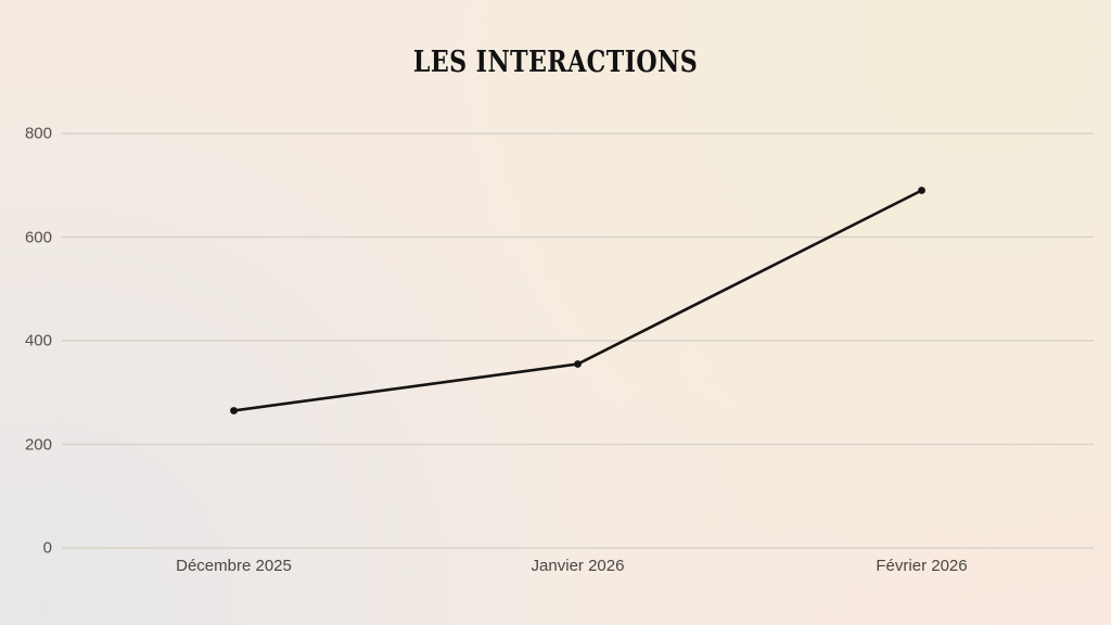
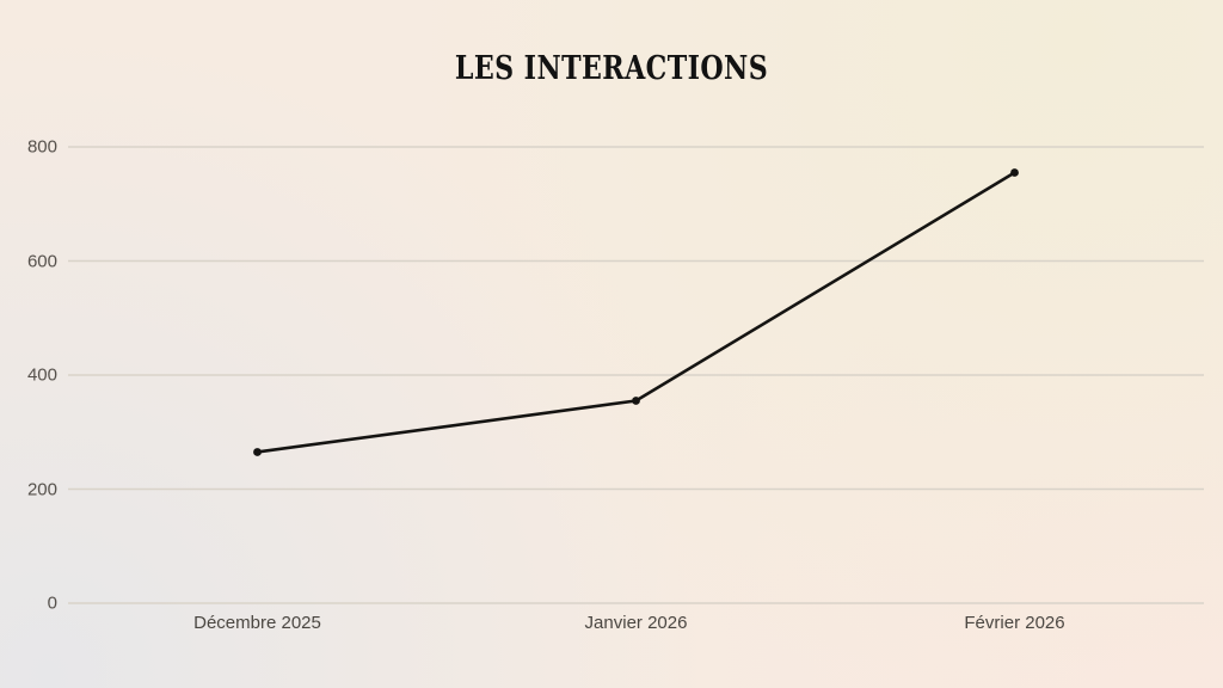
Février 2026: 690 -> 760
